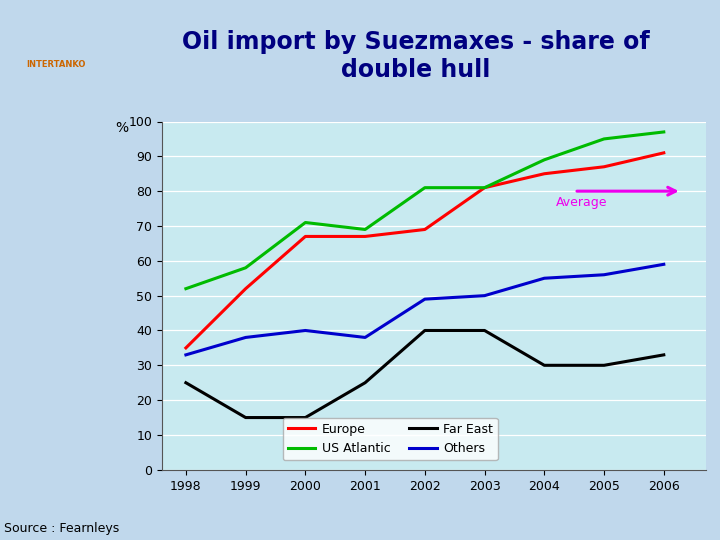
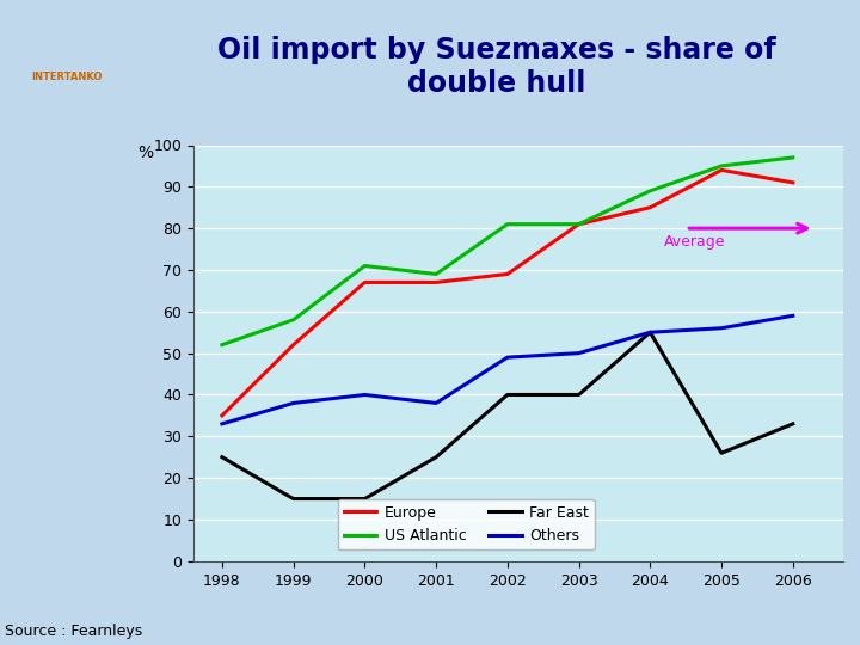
Far East/2004: 30 -> 55
Europe/2005: 87 -> 94
Far East/2005: 30 -> 26
